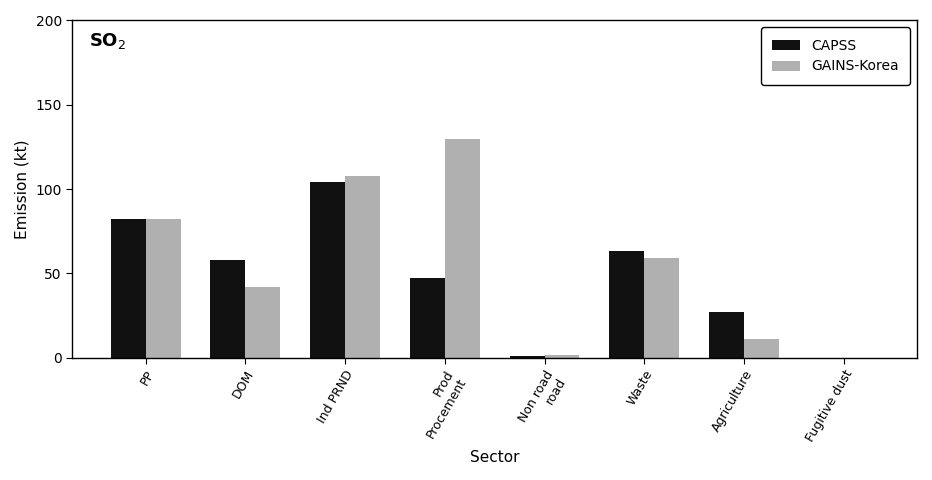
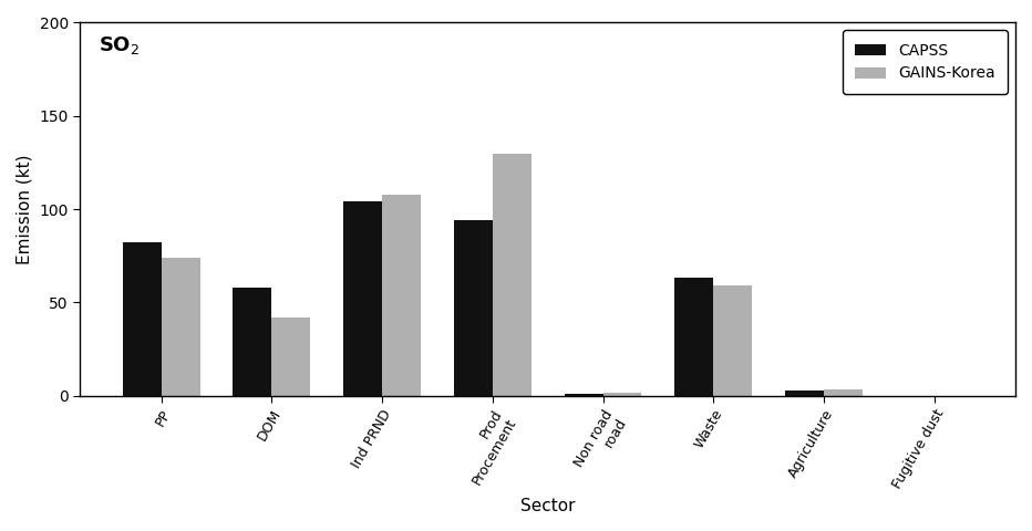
GAINS-Korea/PP: 82 -> 74
CAPSS/Prod Procement: 47 -> 94
CAPSS/Agriculture: 27 -> 3
GAINS-Korea/Agriculture: 11 -> 4
